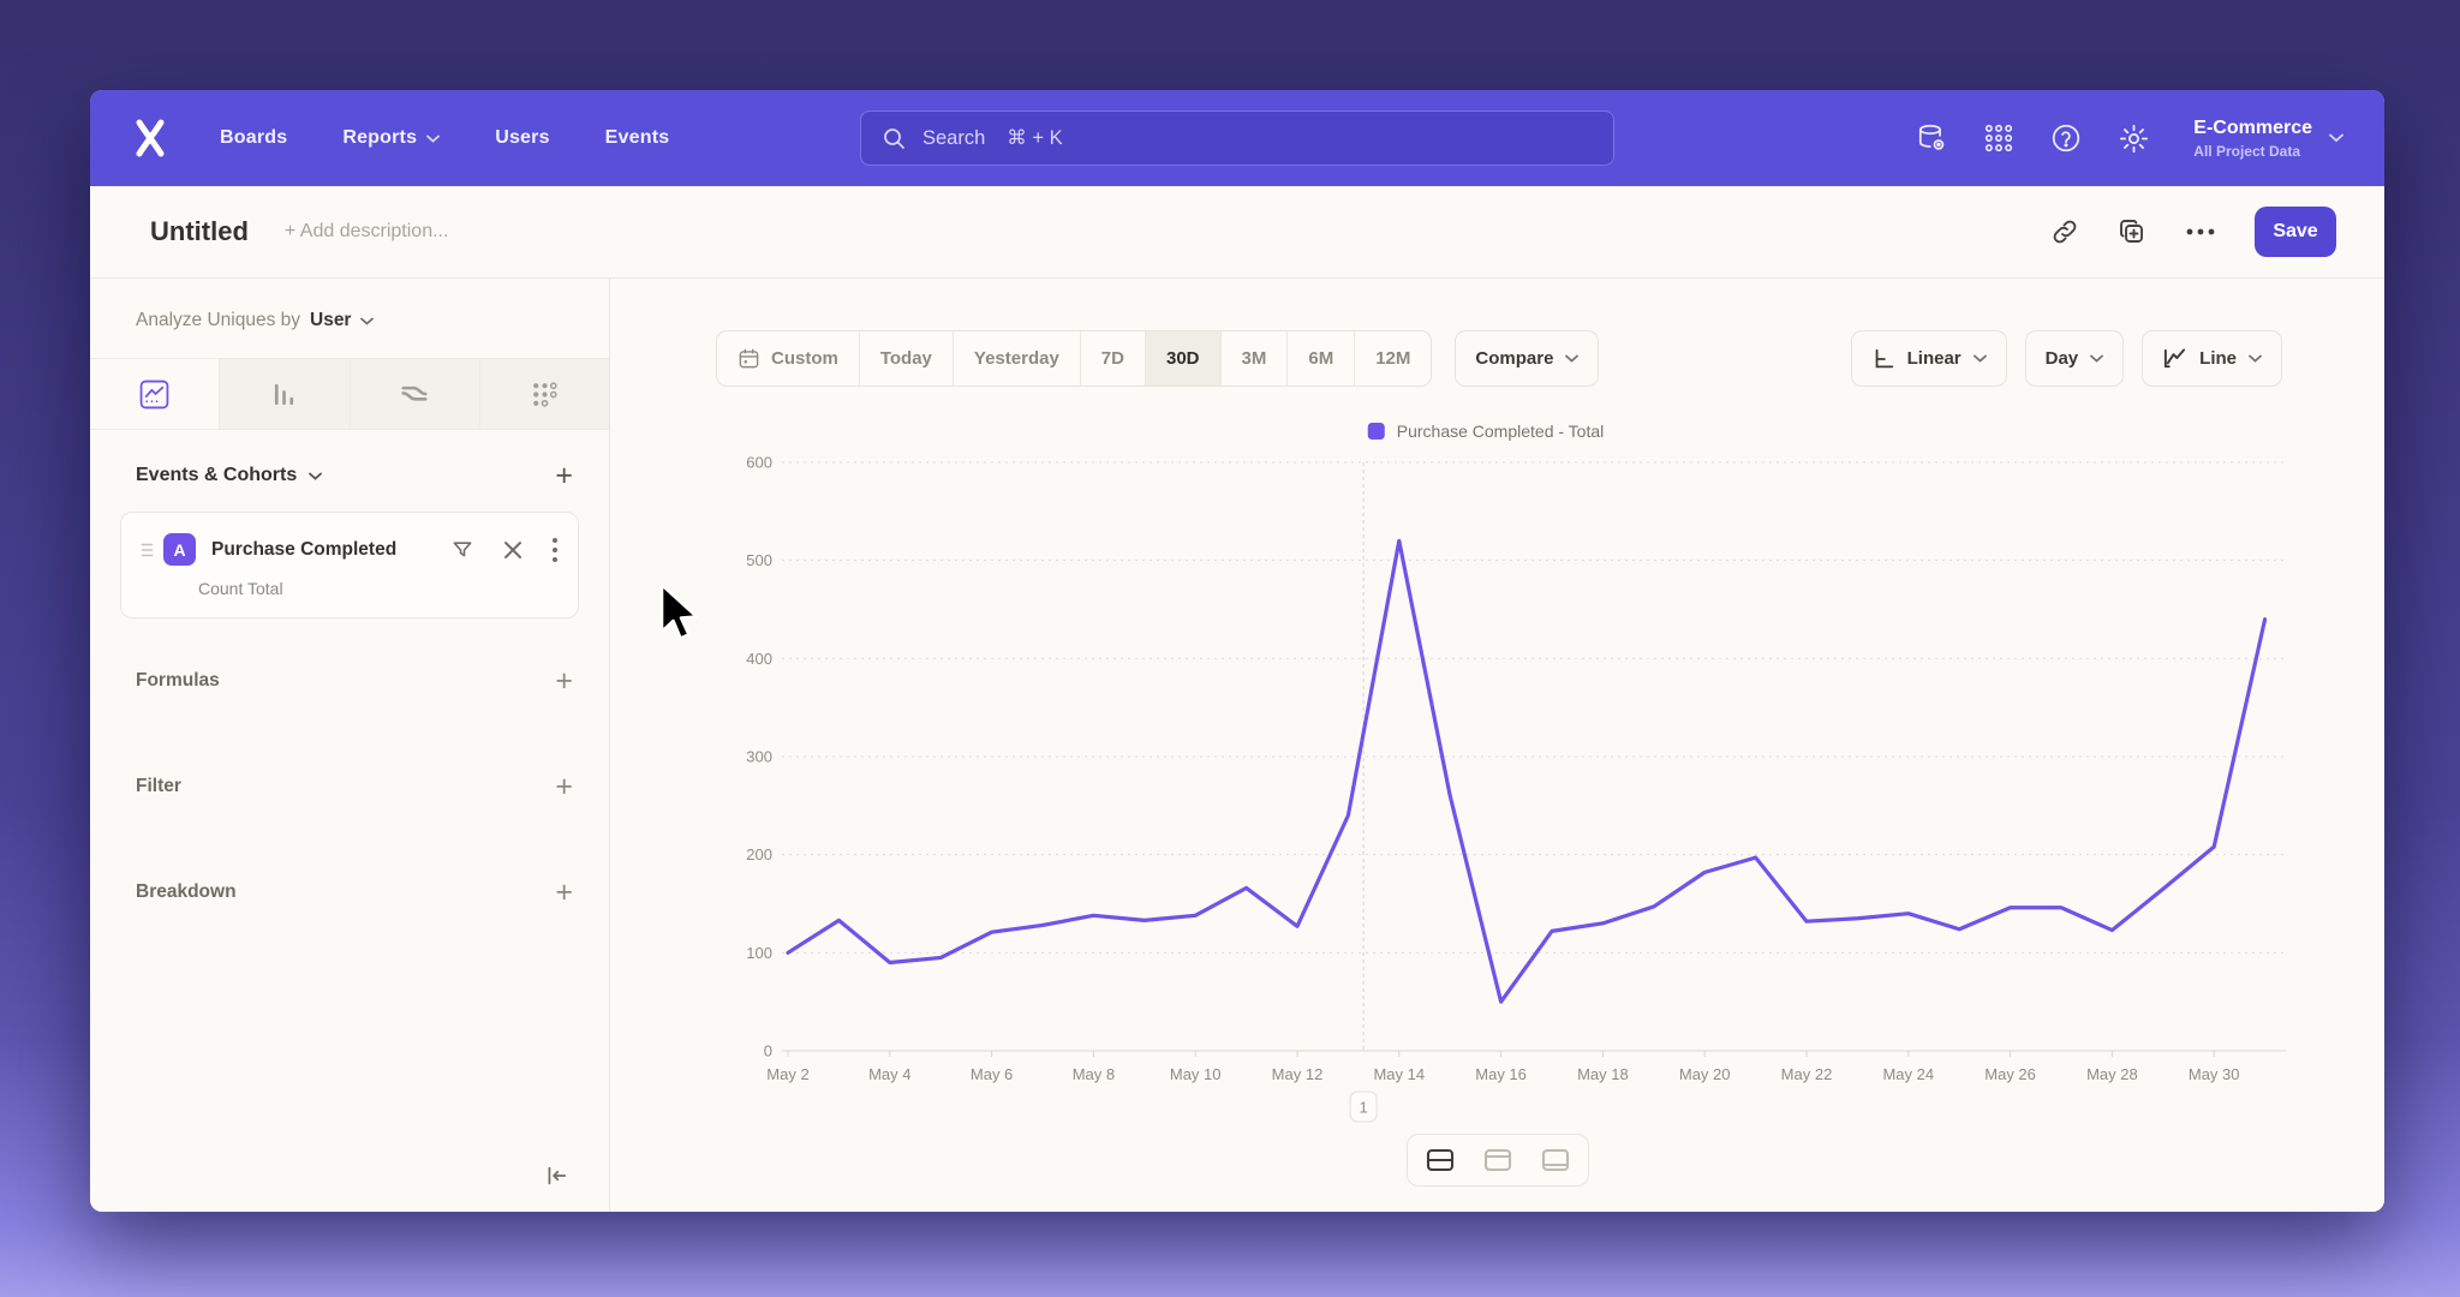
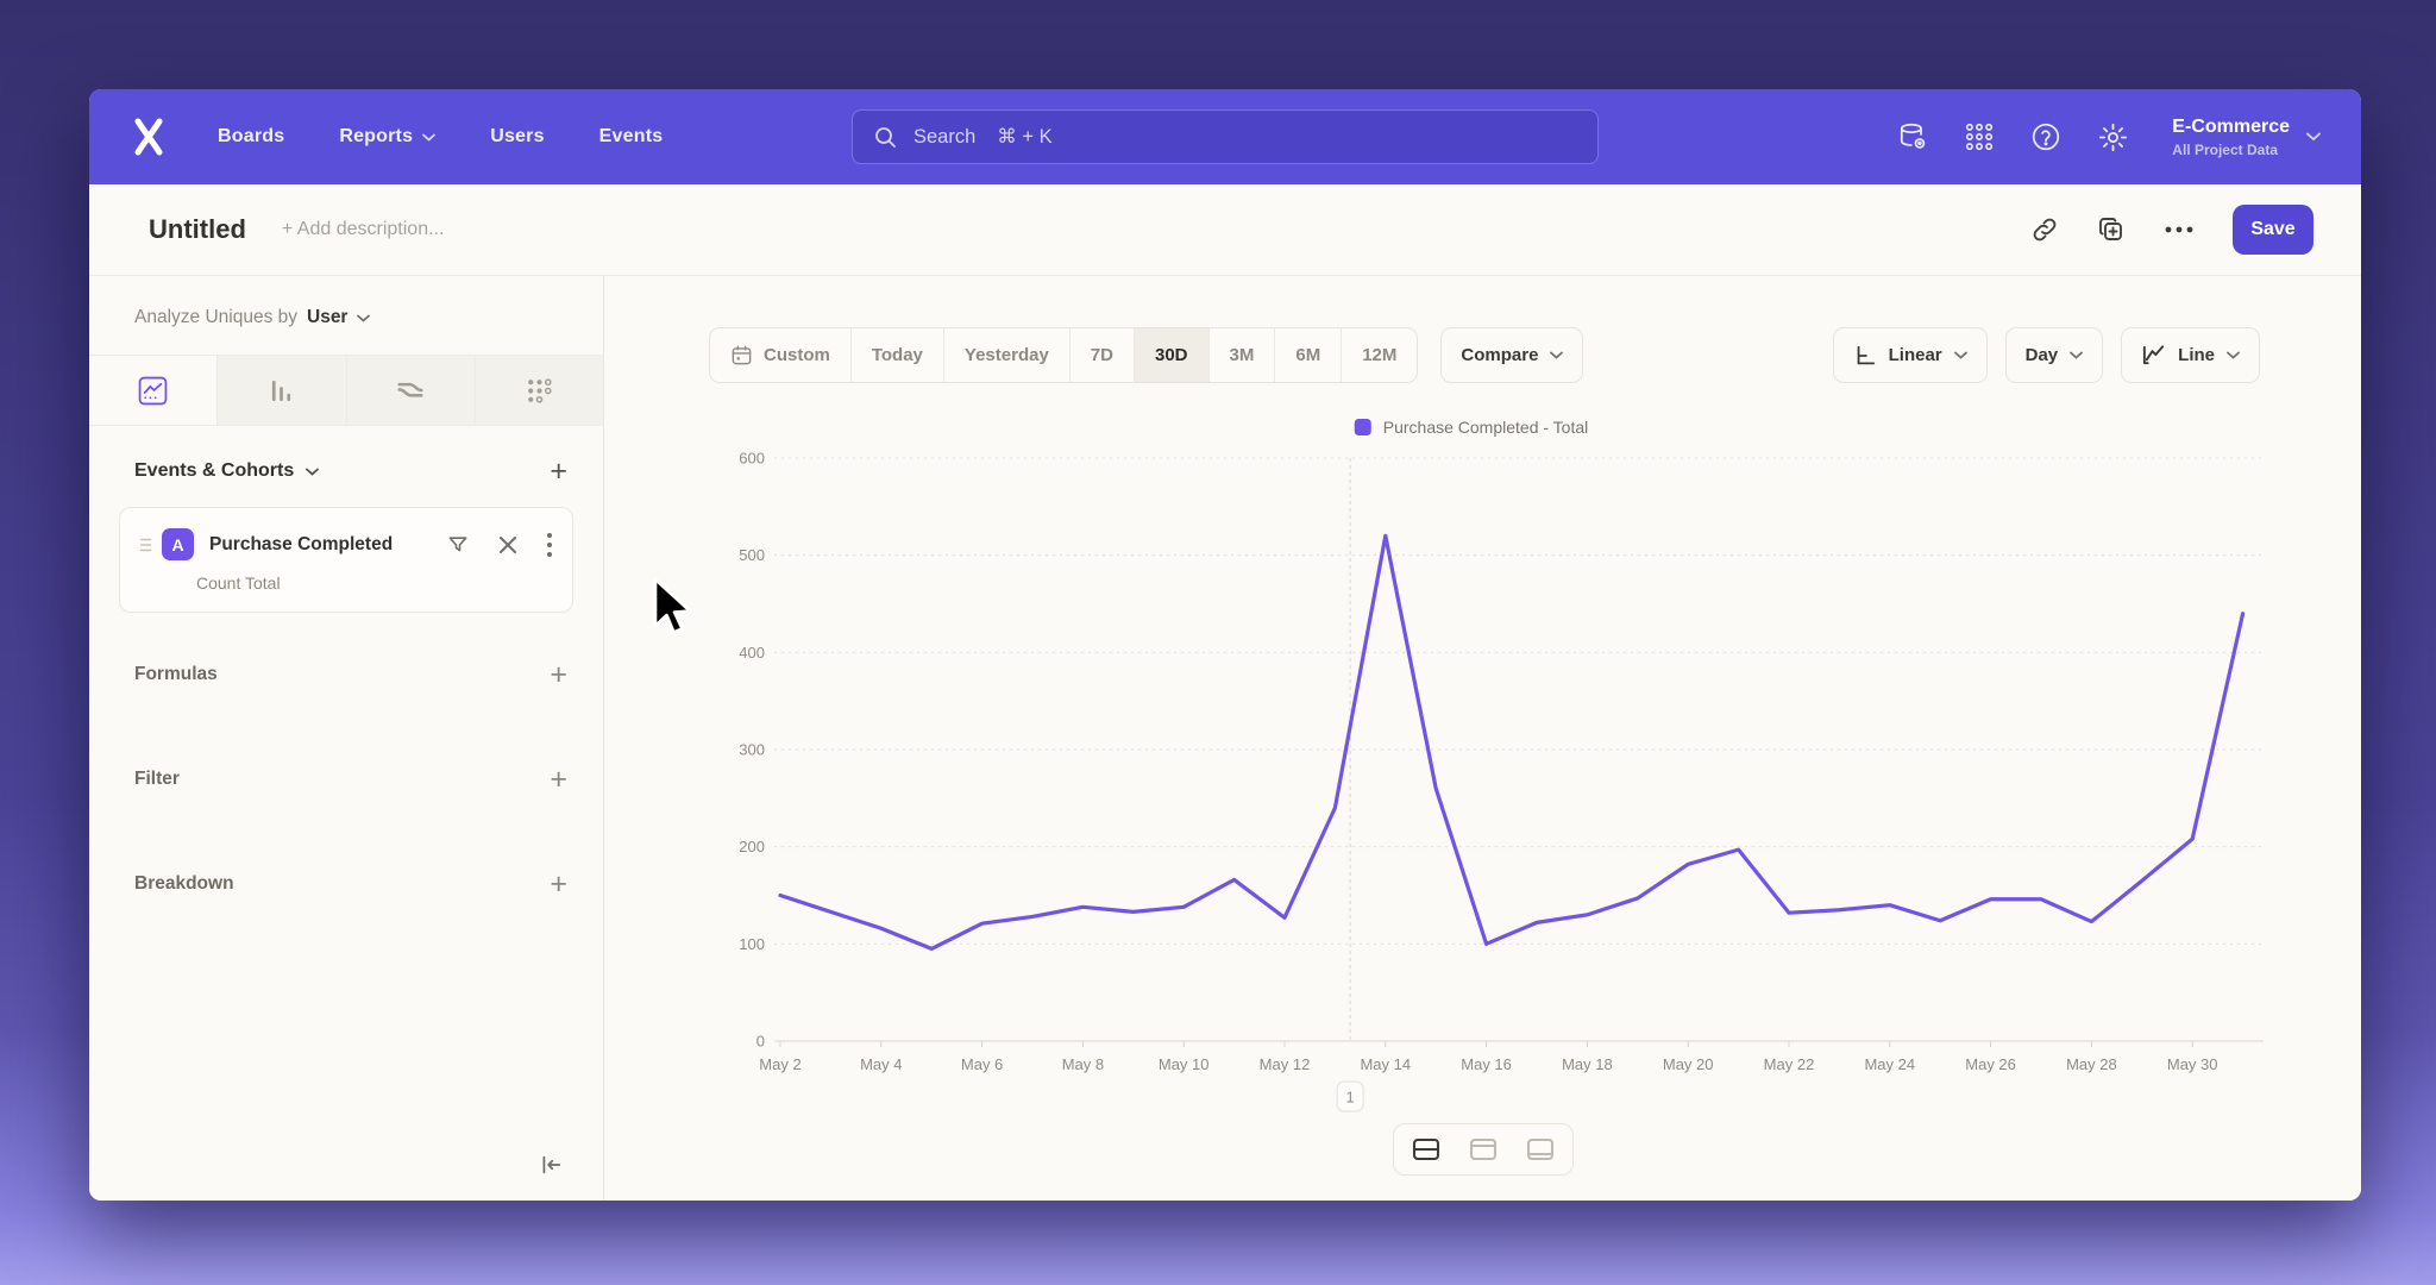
May 2: 100 -> 150
May 4: 90 -> 120
May 16: 50 -> 100
